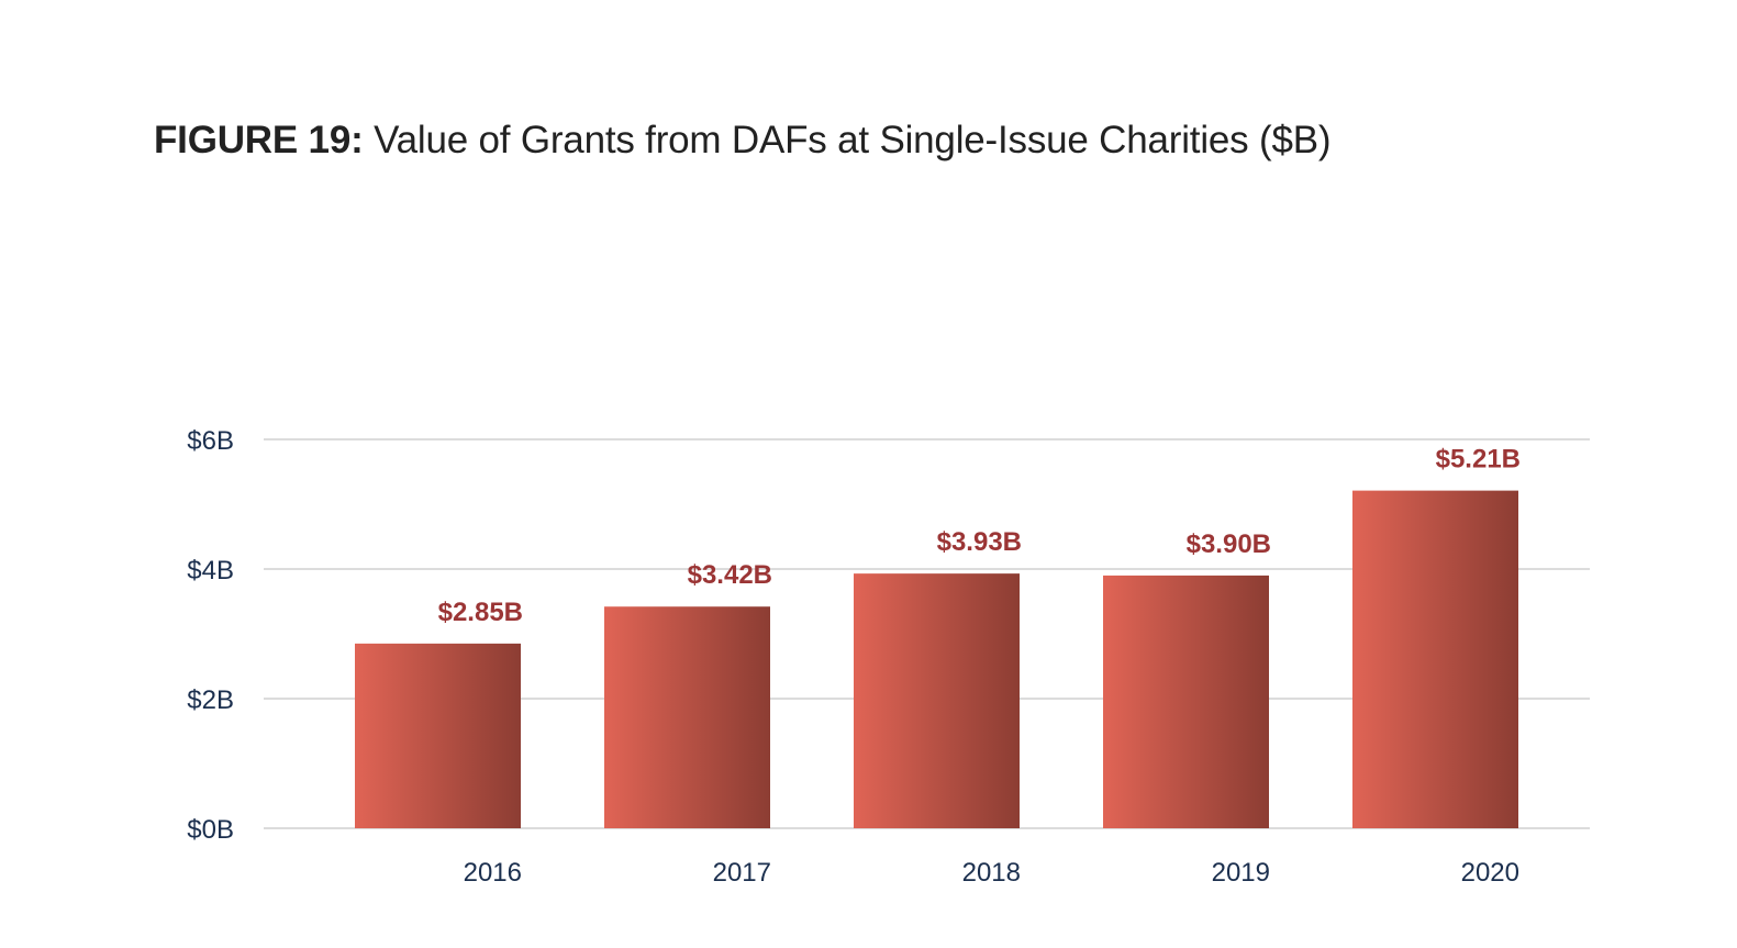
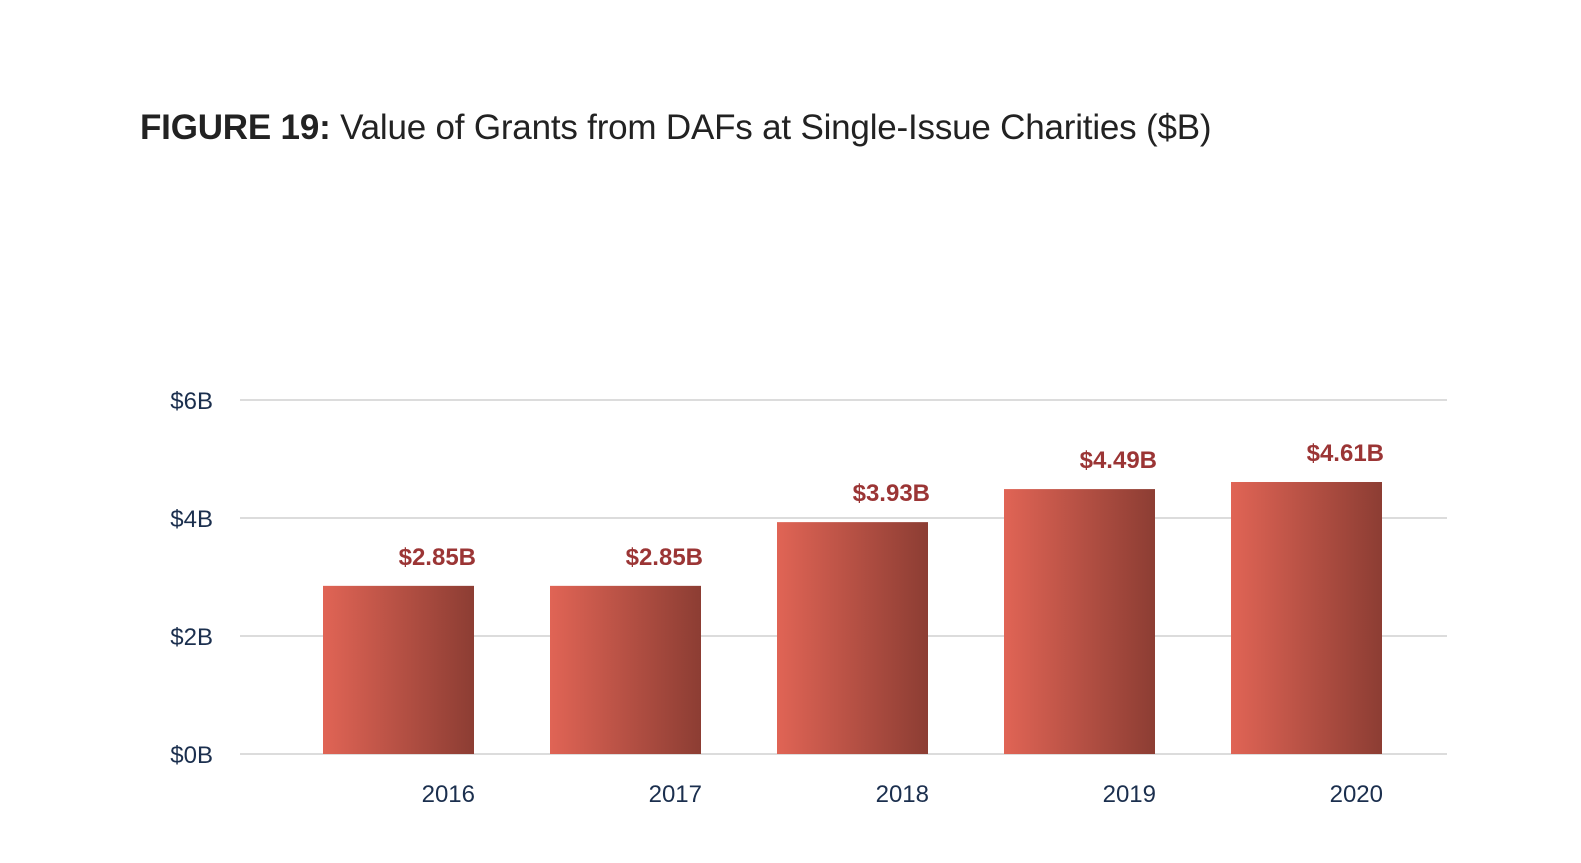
2017: $3.42B -> $2.85B
2019: $3.90B -> $4.49B
2020: $5.21B -> $4.61B
